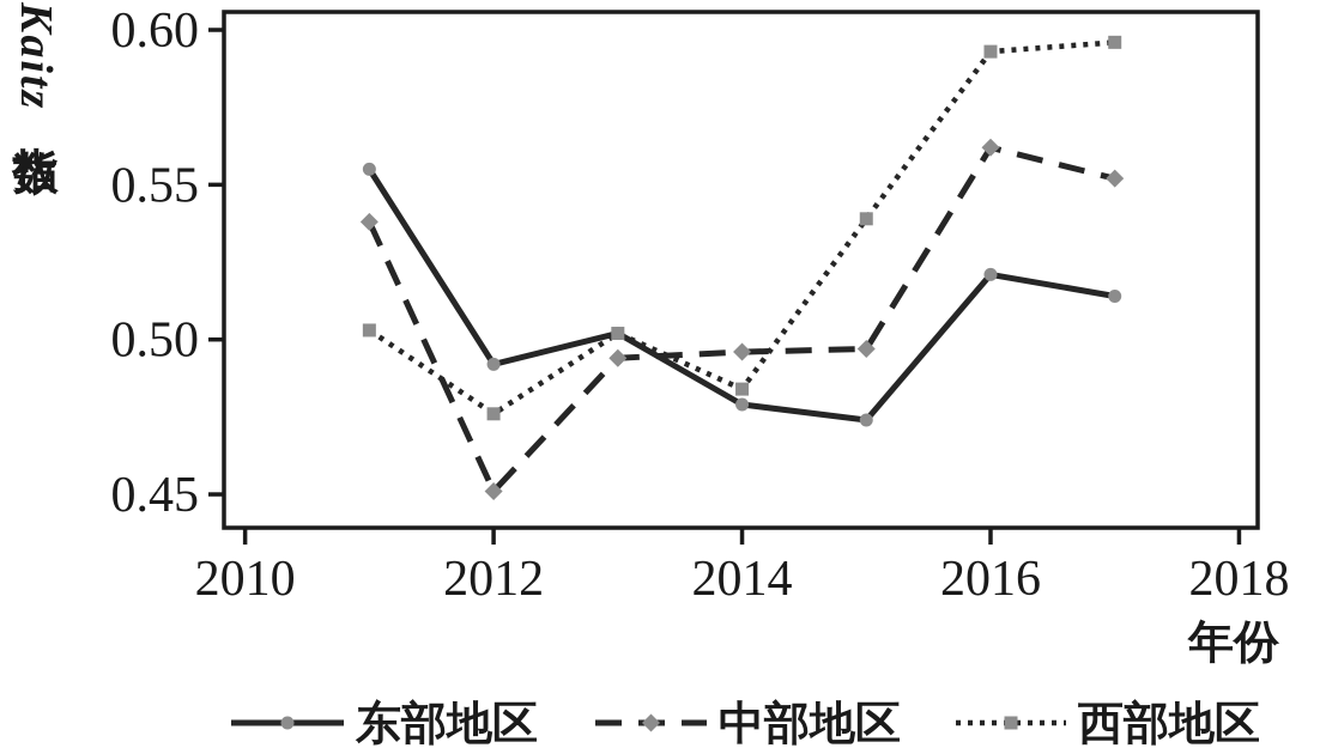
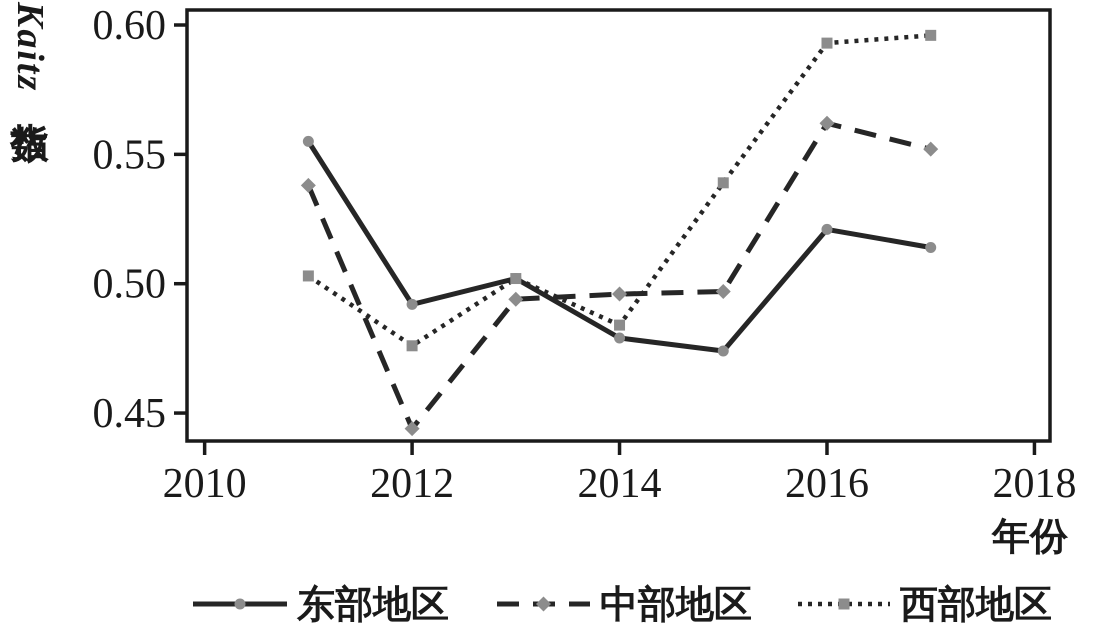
中部地区/2012: 0.451 -> 0.444
